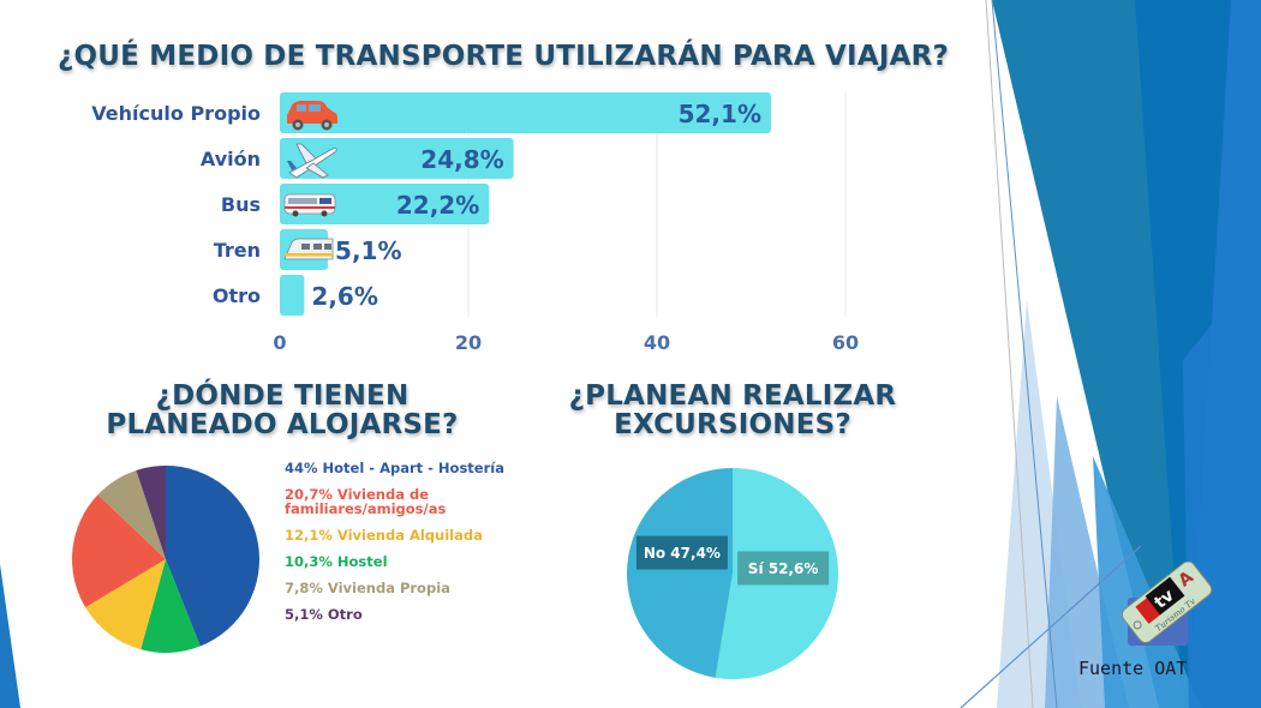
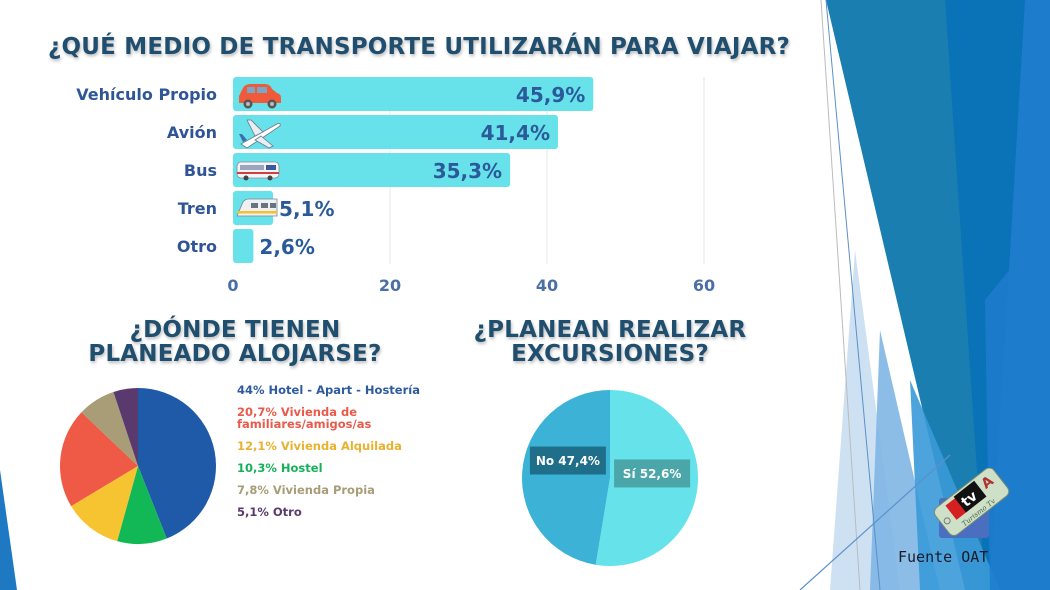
¿QUÉ MEDIO DE TRANSPORTE UTILIZARÁN PARA VIAJAR?/Vehículo Propio: 52,1% -> 45,9%
¿QUÉ MEDIO DE TRANSPORTE UTILIZARÁN PARA VIAJAR?/Avión: 24,8% -> 41,4%
¿QUÉ MEDIO DE TRANSPORTE UTILIZARÁN PARA VIAJAR?/Bus: 22,2% -> 35,3%
